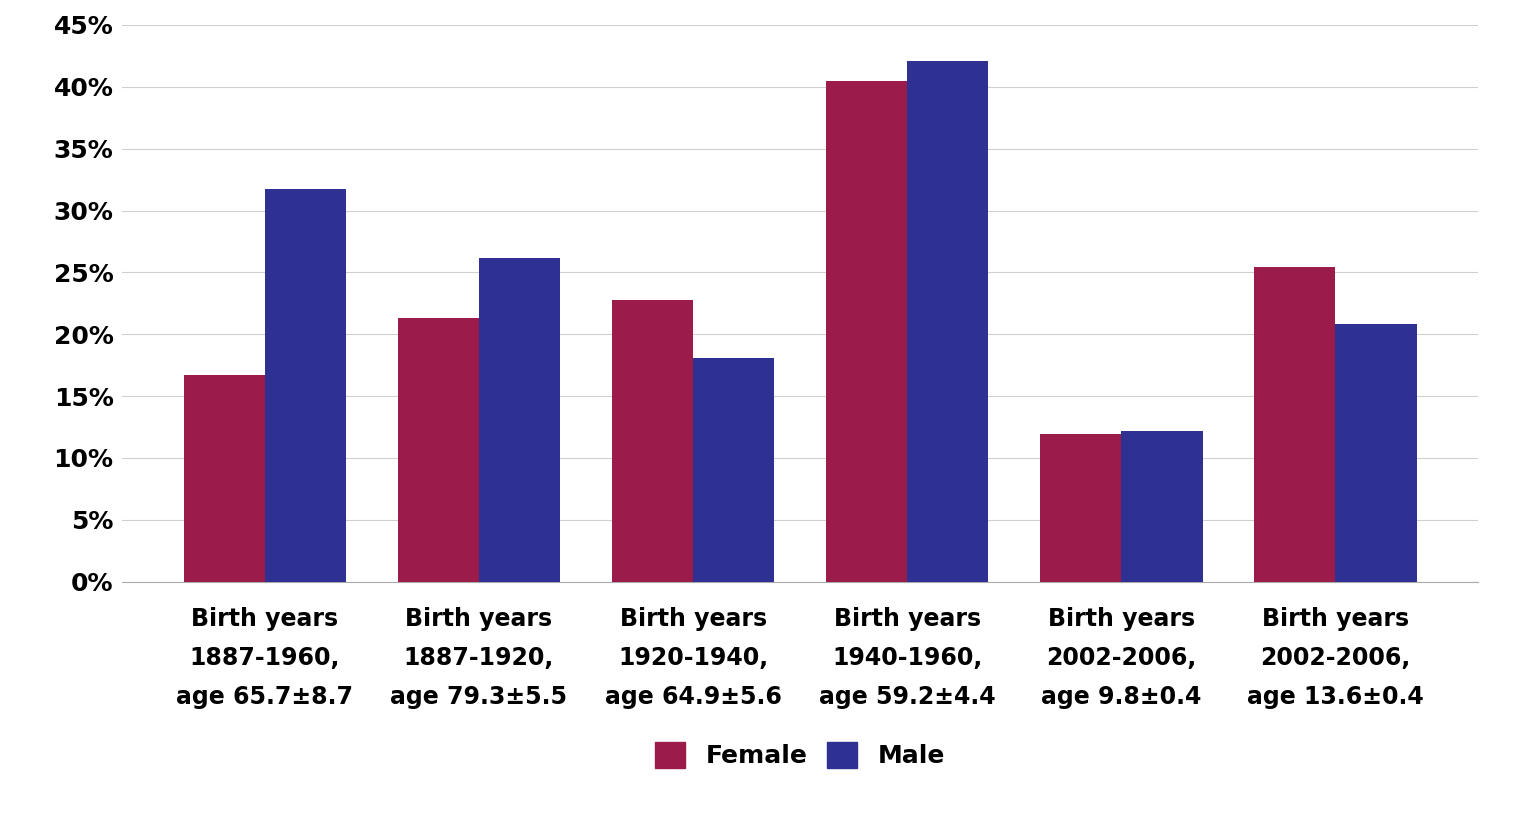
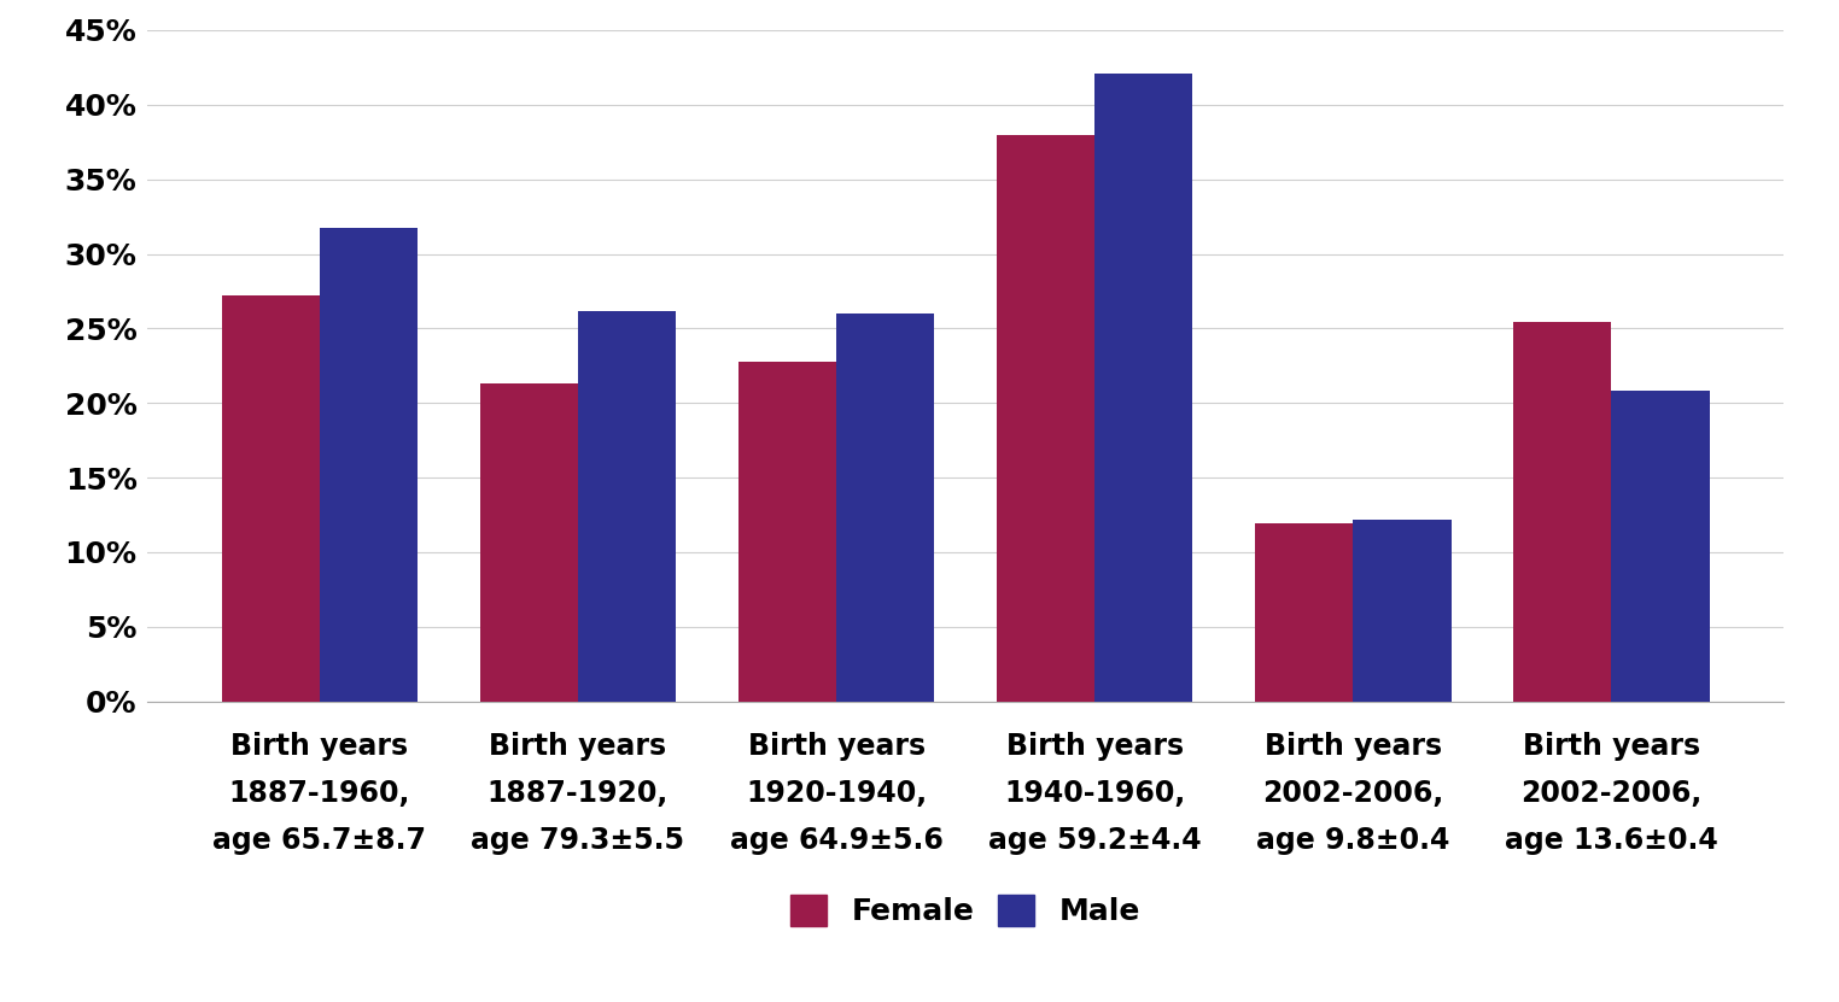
Female/Birth years 1887-1960, age 65.7±8.7: 16.7% -> 27.2%
Male/Birth years 1920-1940, age 64.9±5.6: 18.1% -> 26.0%
Female/Birth years 1940-1960, age 59.2±4.4: 40.5% -> 38.0%
